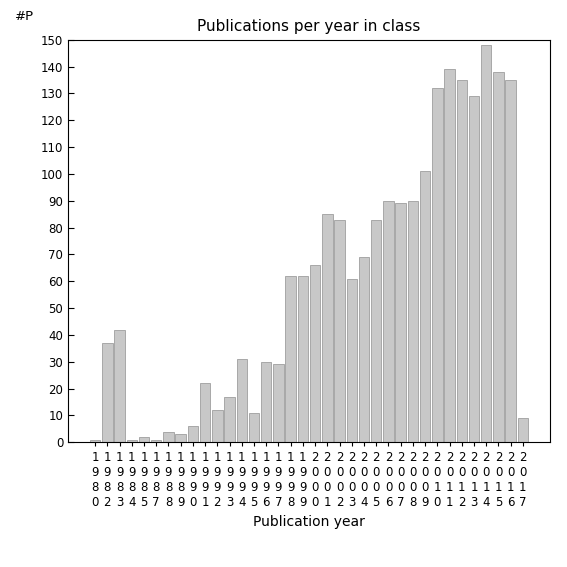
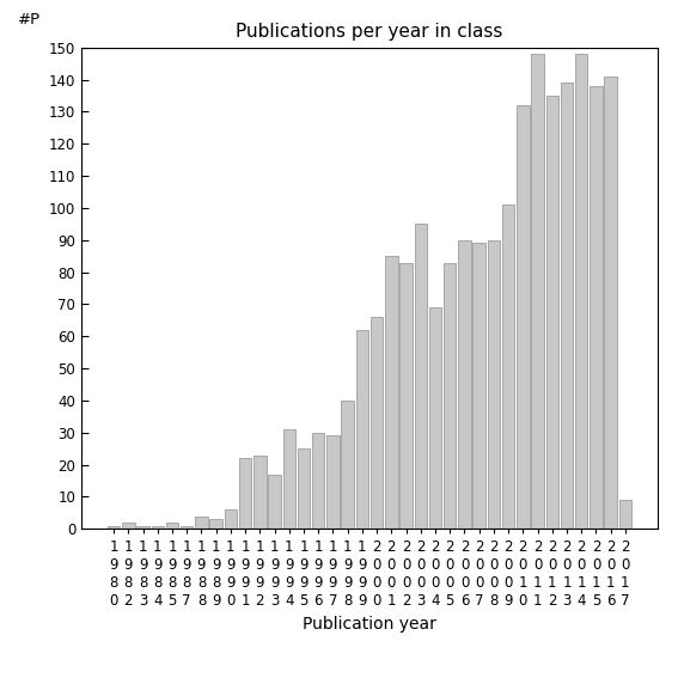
1 9 8 2: 37 -> 2
1 9 8 3: 42 -> 1
1 9 9 2: 12 -> 23
1 9 9 5: 11 -> 25
1 9 9 8: 62 -> 40
2 0 0 3: 61 -> 95
2 0 1 1: 139 -> 148
2 0 1 3: 129 -> 139
2 0 1 6: 135 -> 141
